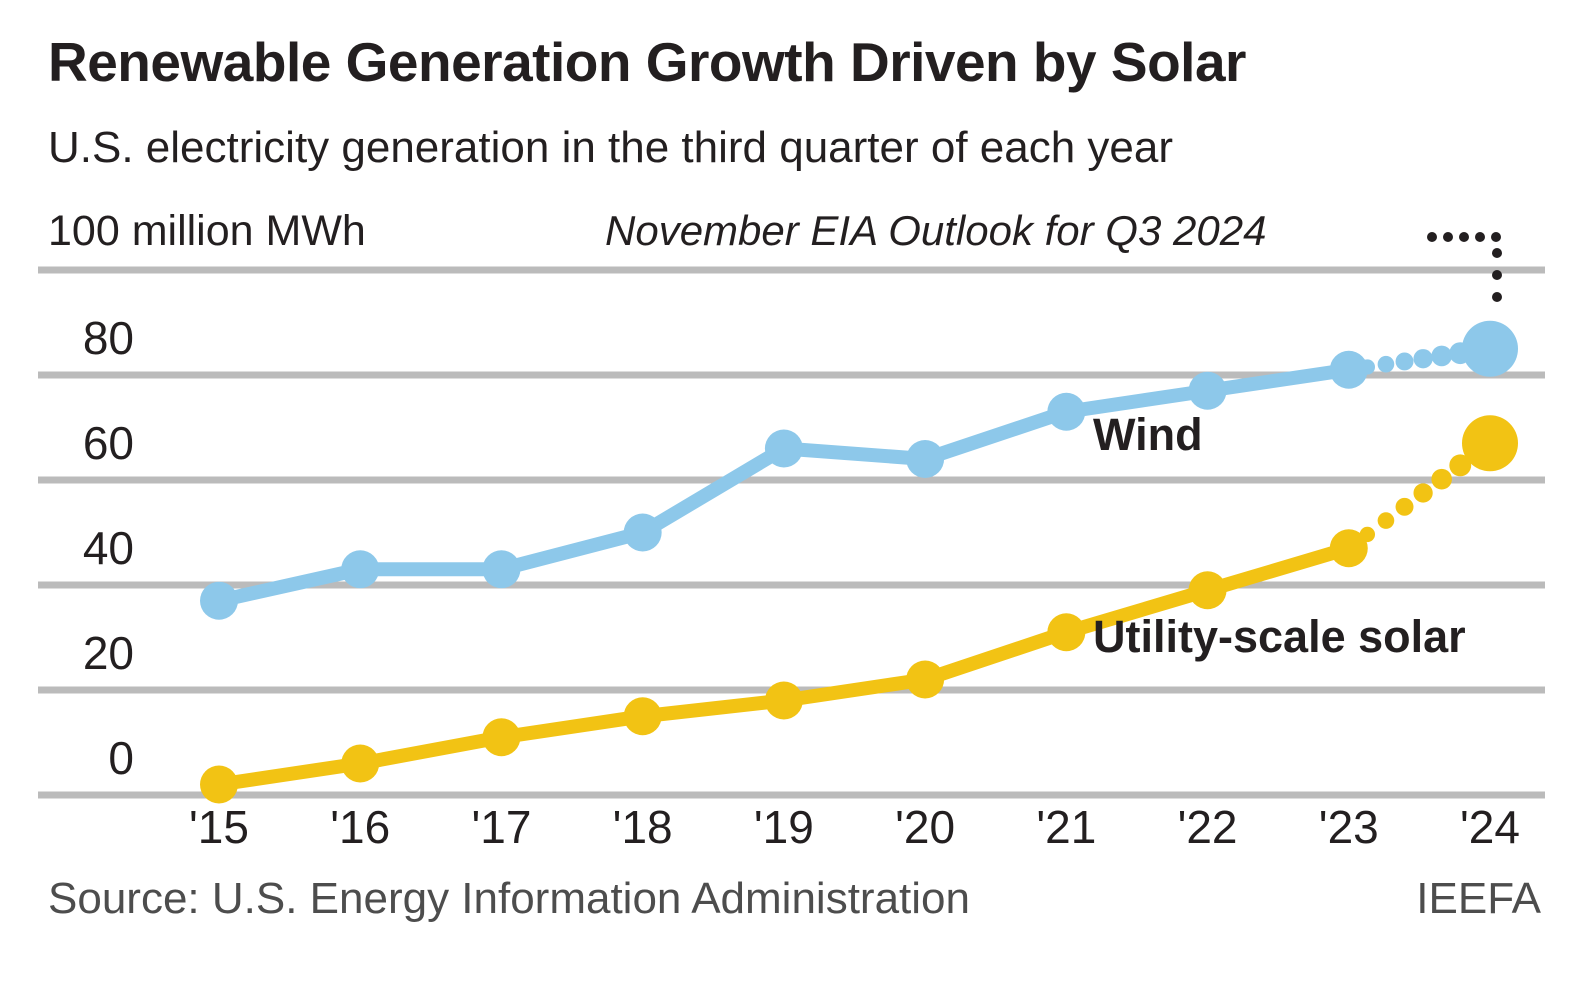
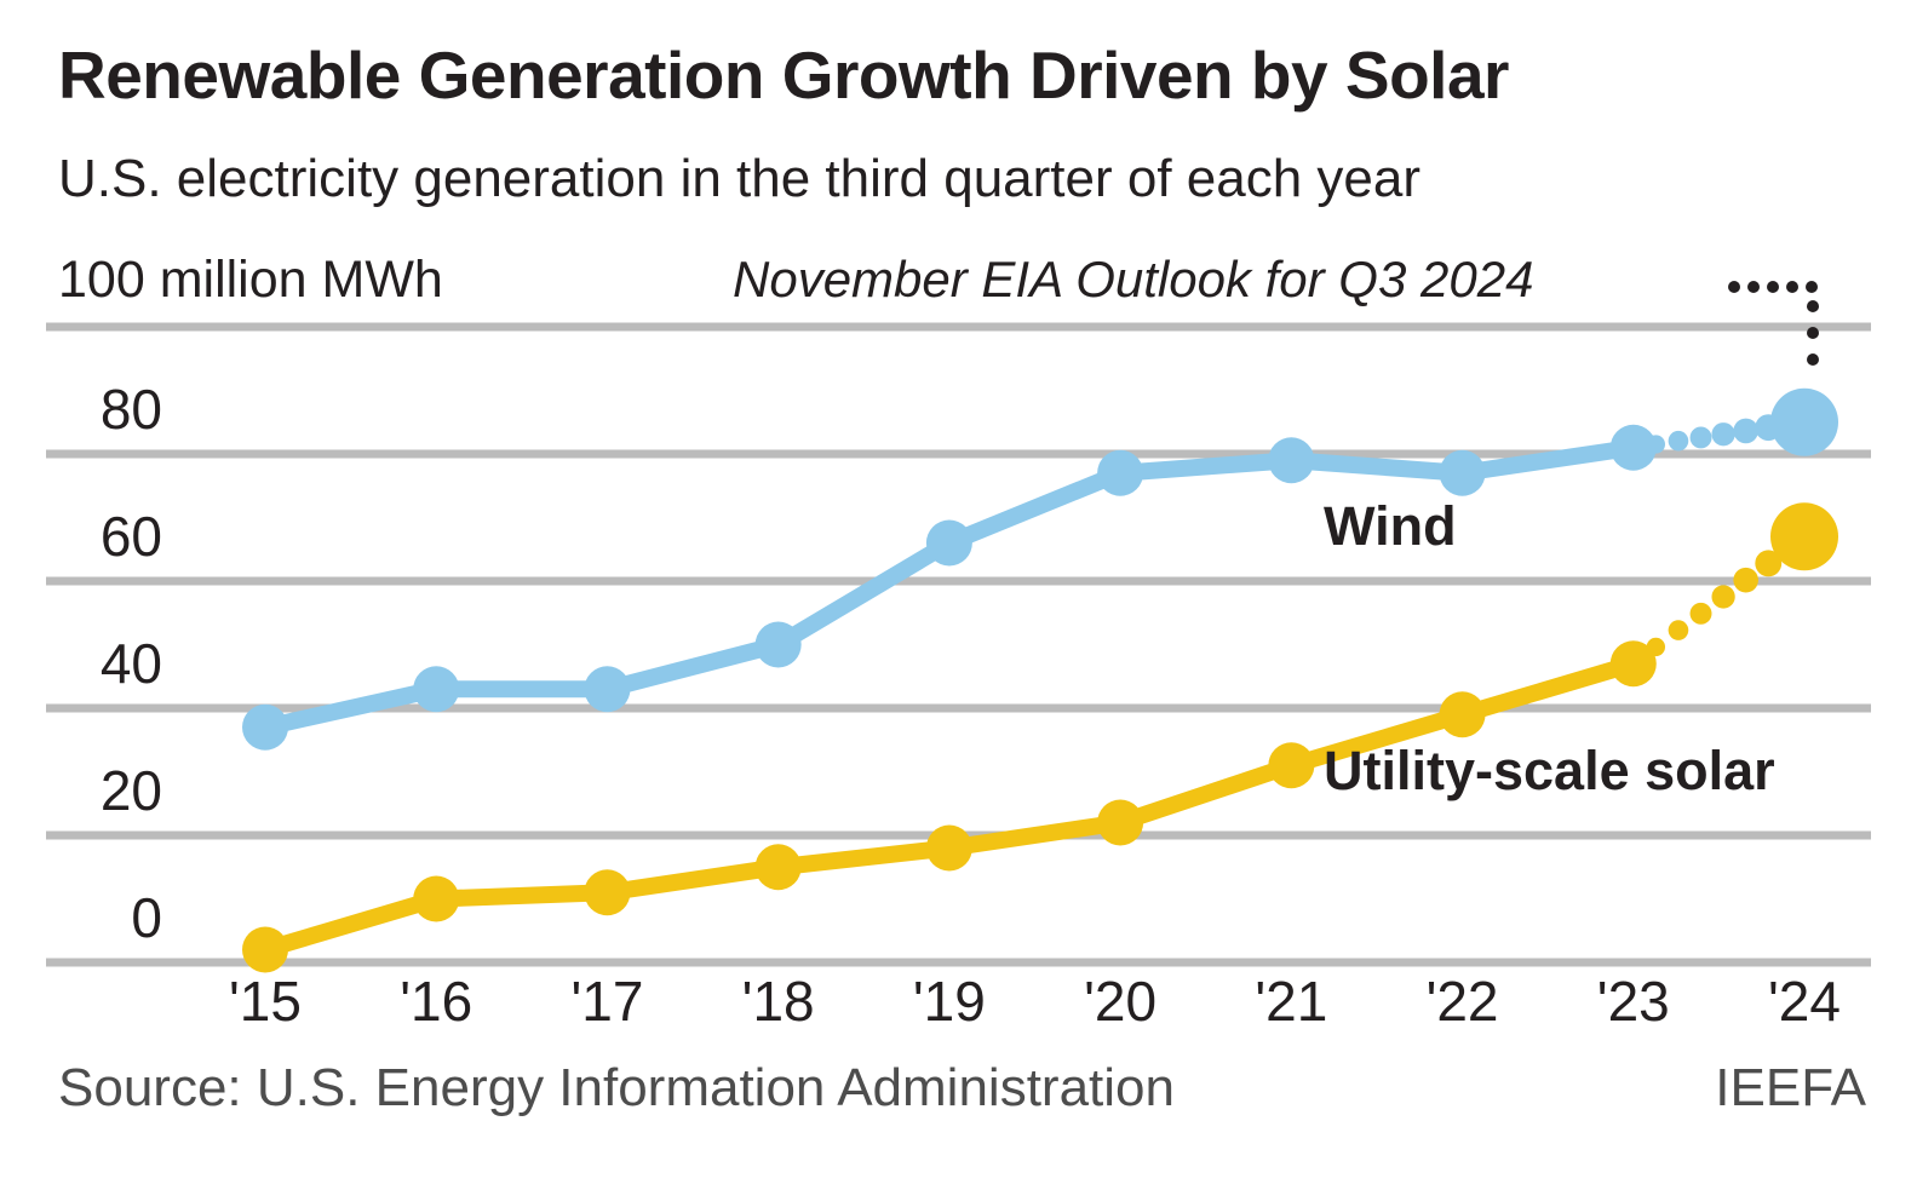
Utility-scale solar/'16: 6 -> 10
Wind/'20: 64 -> 77
Wind/'21: 73 -> 79
